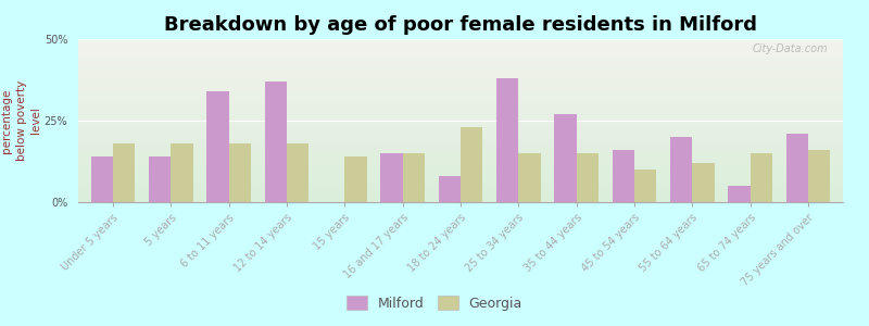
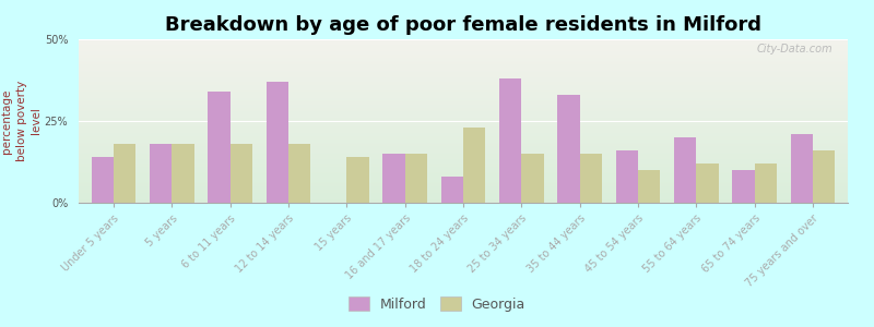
Milford/5 years: 14% -> 18%
Milford/35 to 44 years: 27% -> 33%
Milford/65 to 74 years: 5% -> 10%
Georgia/65 to 74 years: 15% -> 12%
